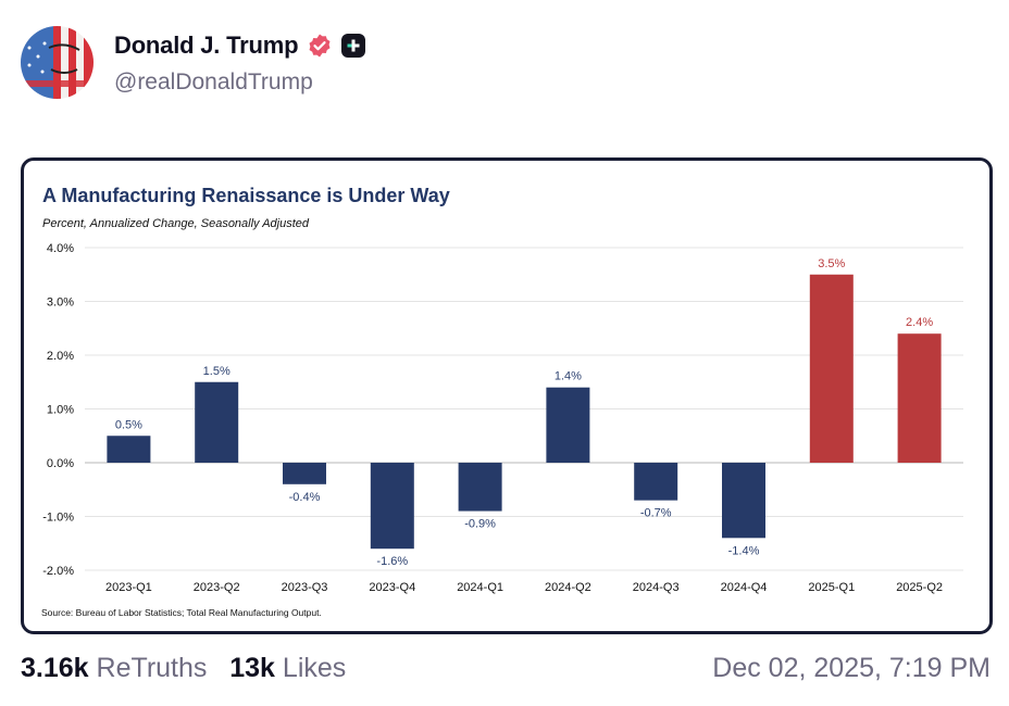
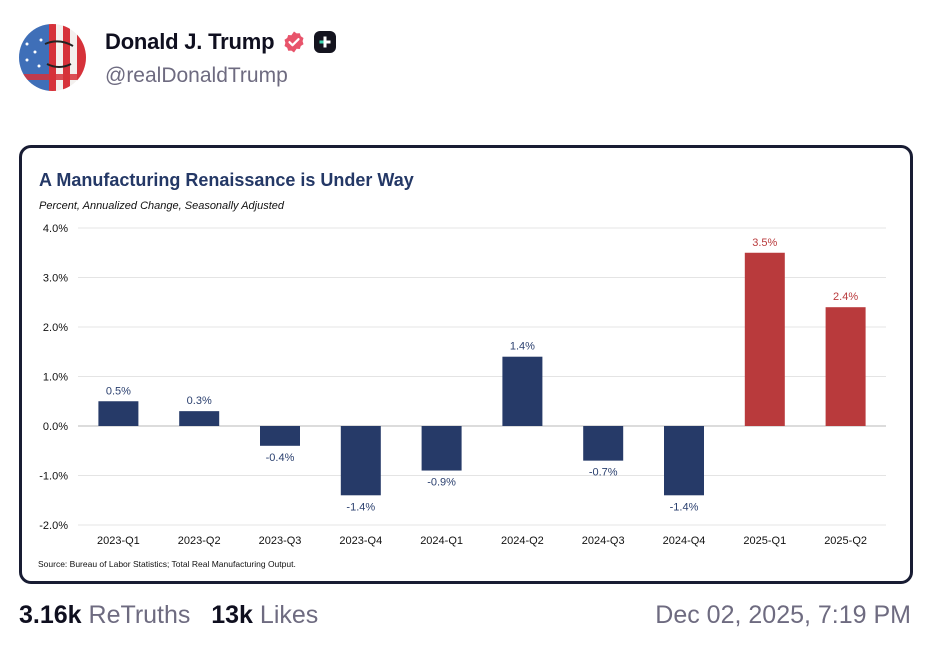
2023-Q2: 1.5% -> 0.3%
2023-Q4: -1.6% -> -1.4%
